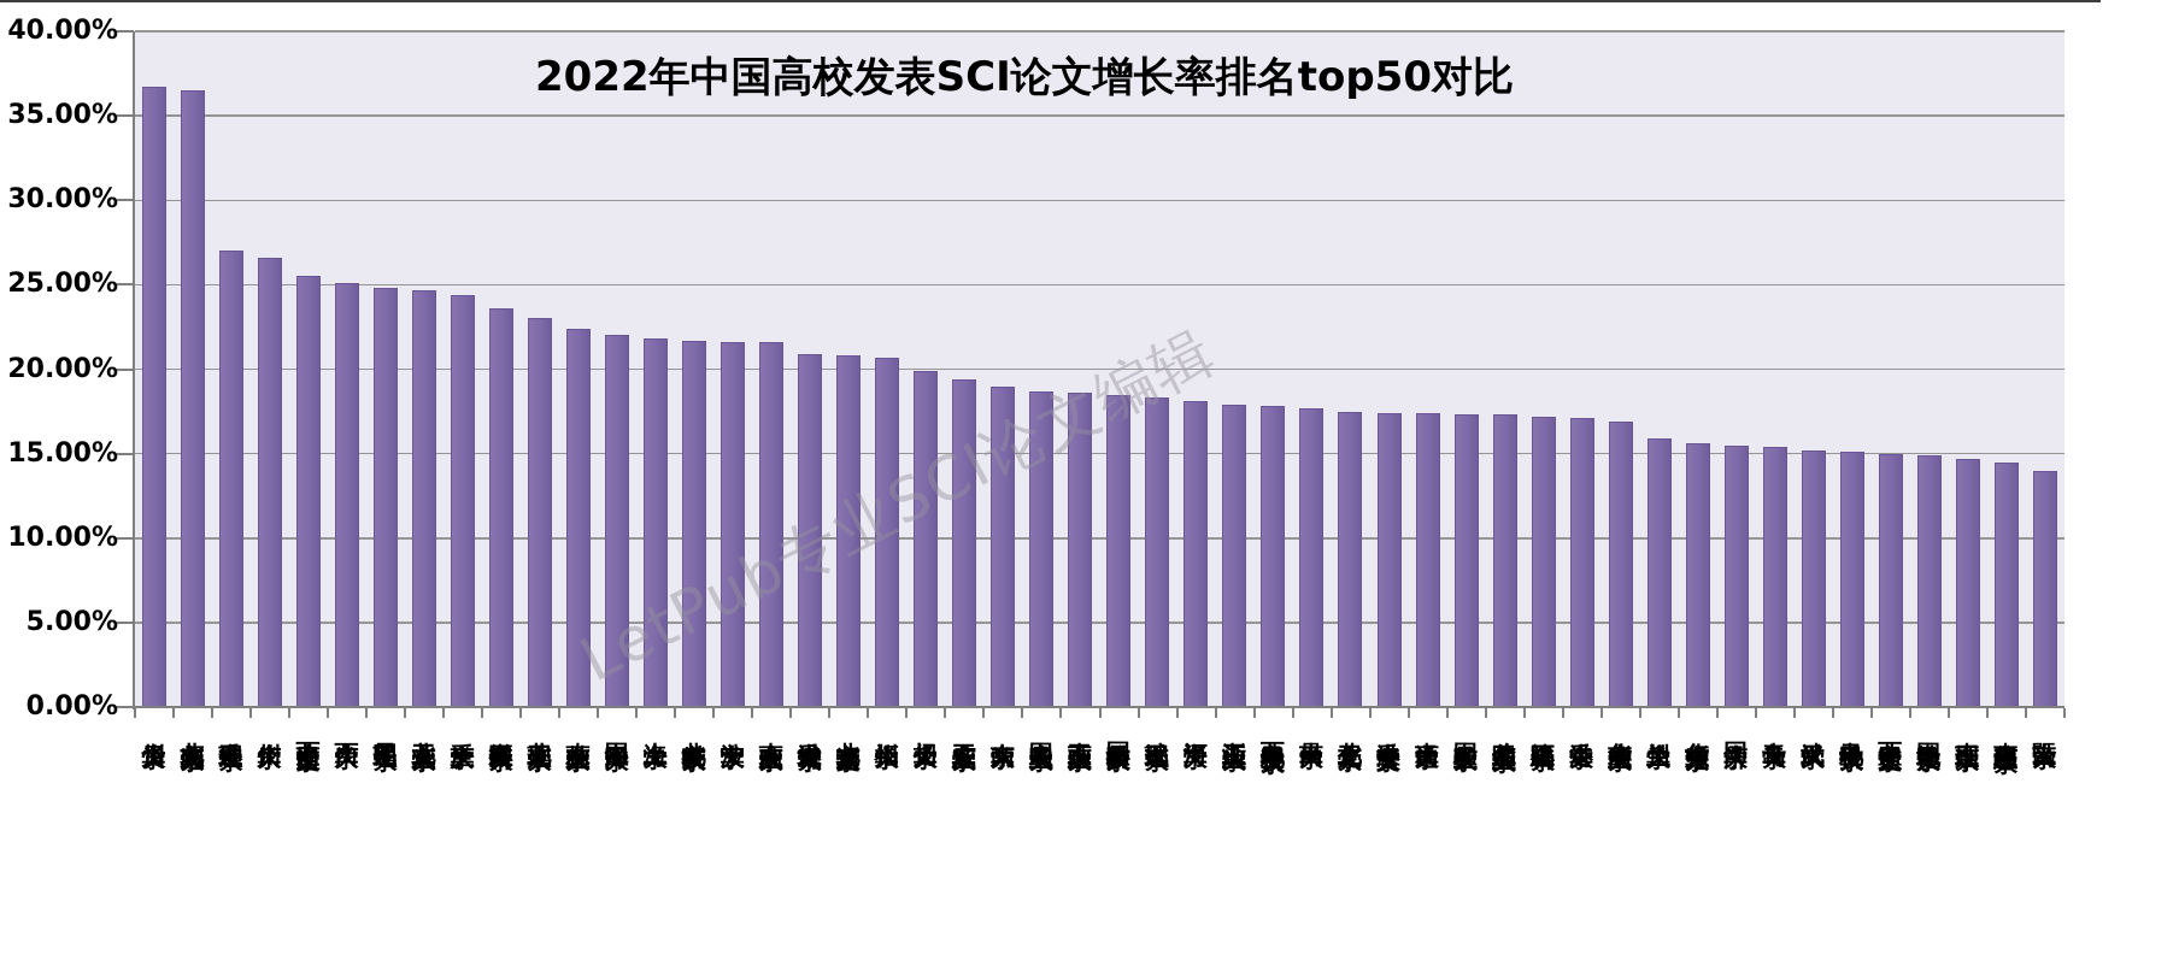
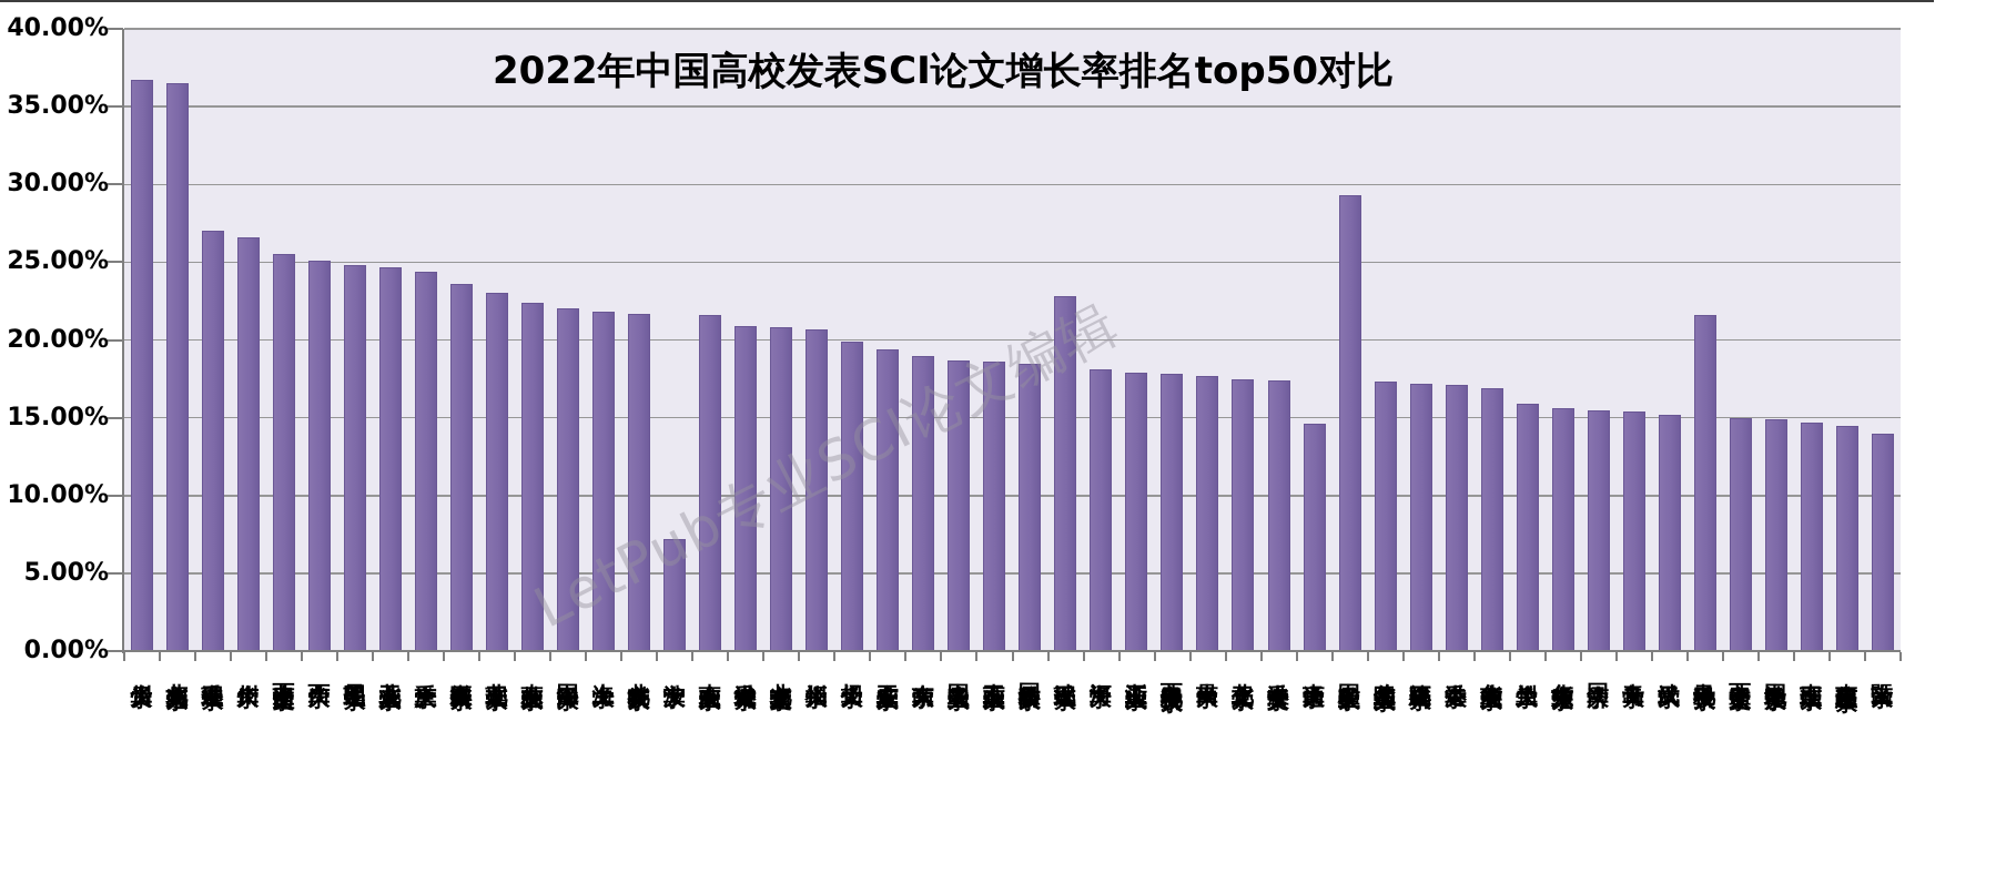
宁波大学: 21.6% -> 7.2%
武汉理工大学: 18.3% -> 22.8%
南通大学: 17.4% -> 14.6%
中国矿业大学: 17.3% -> 29.3%
电子科技大学: 15.1% -> 21.6%
